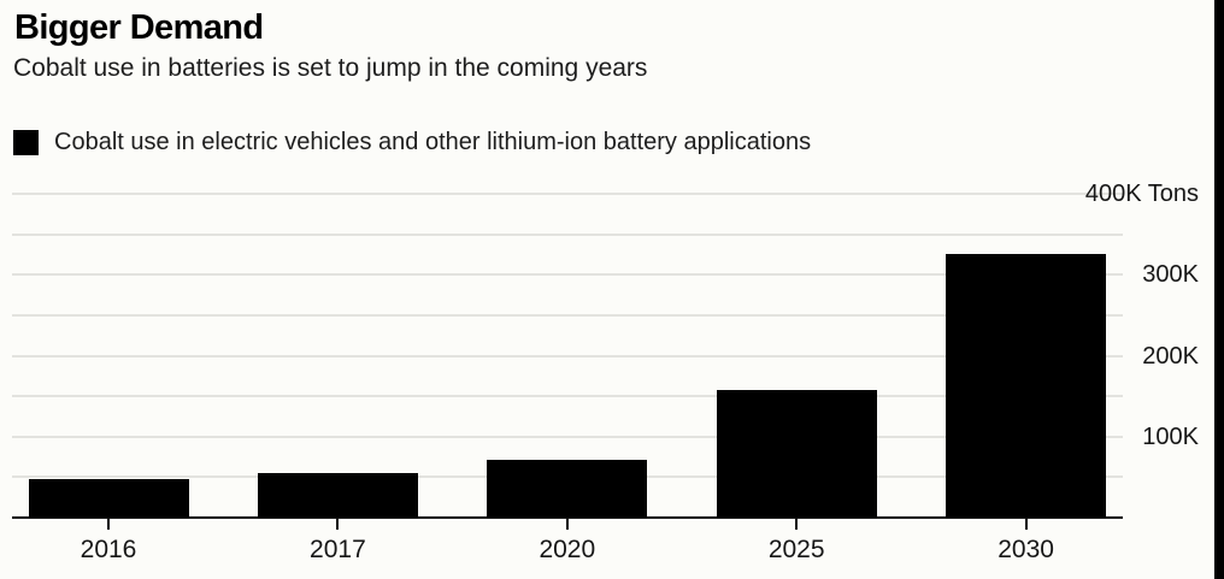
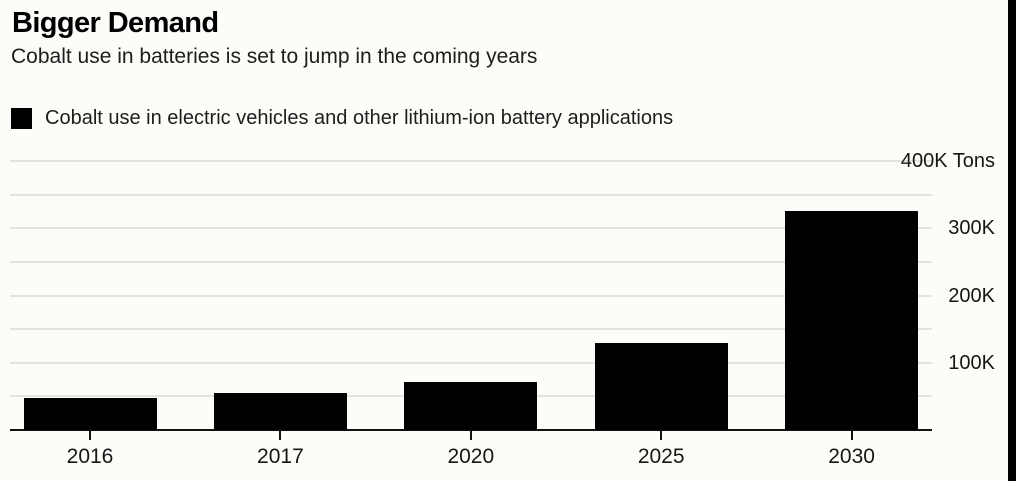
2025: 160K -> 130K
